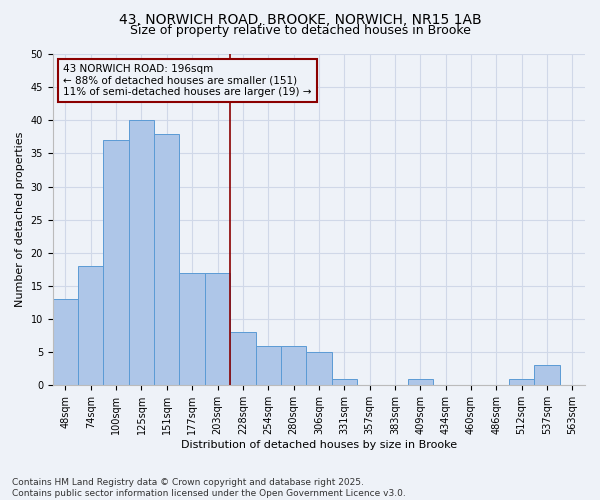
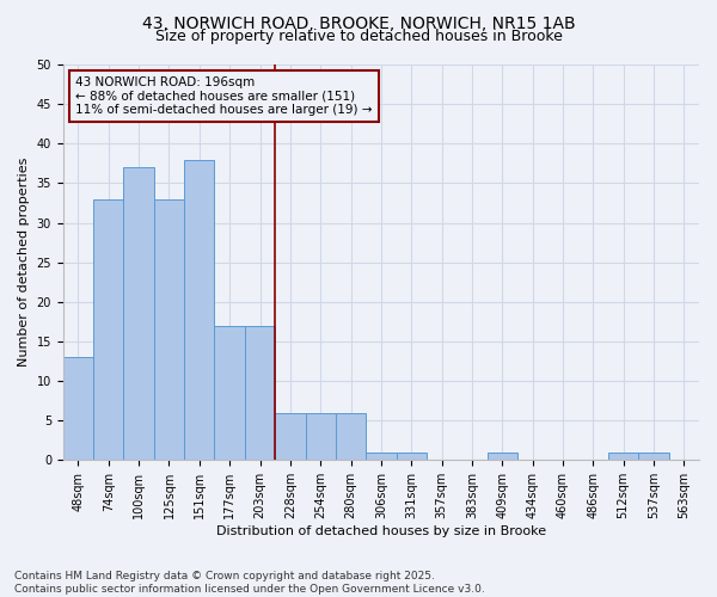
74sqm: 18 -> 33
125sqm: 40 -> 33
228sqm: 8 -> 6
306sqm: 5 -> 1
537sqm: 3 -> 1
